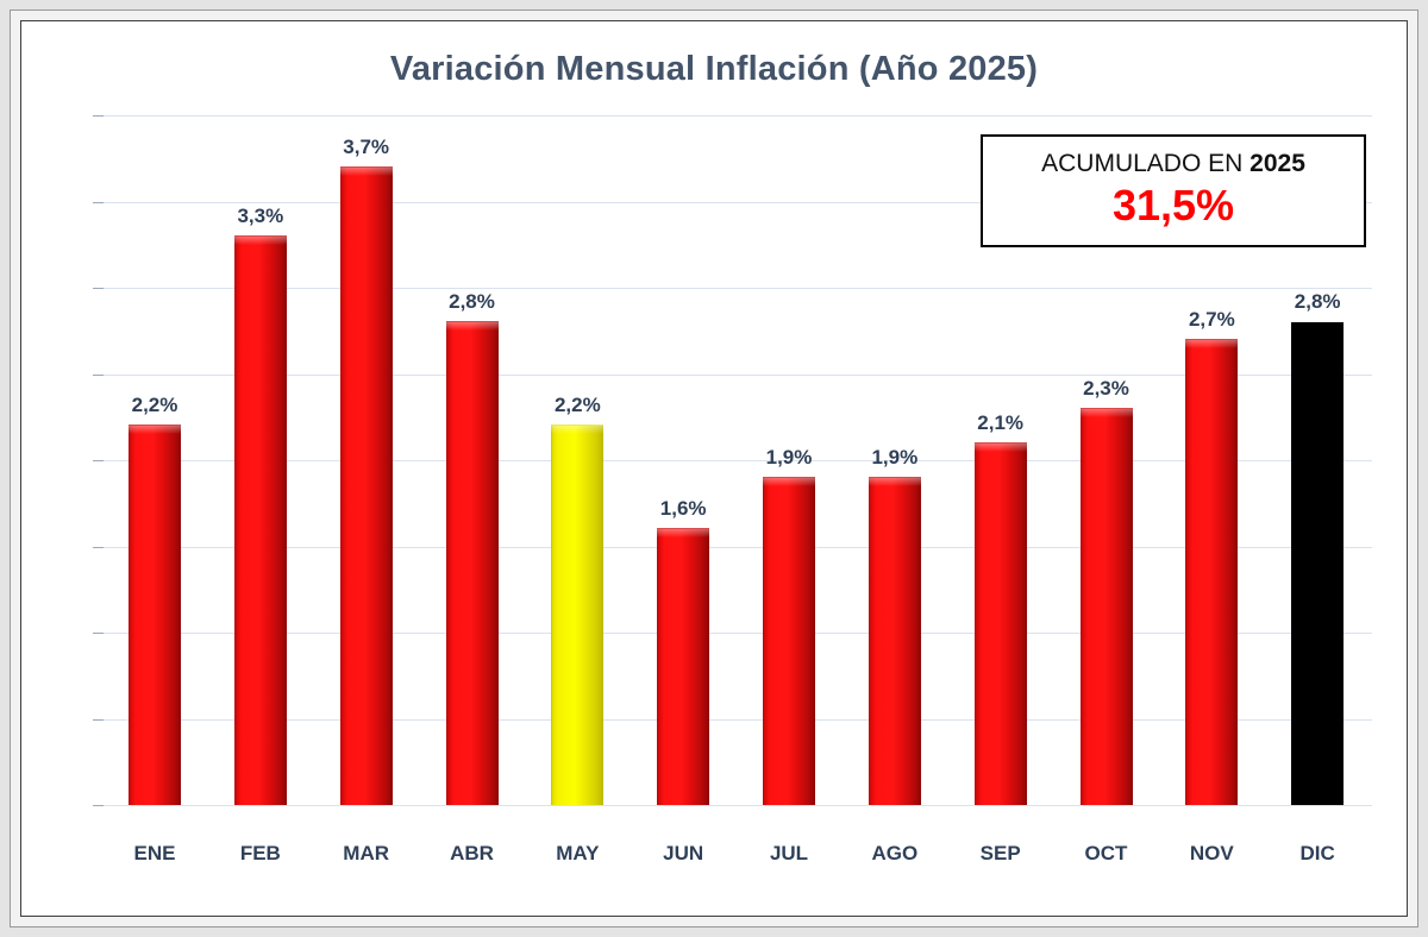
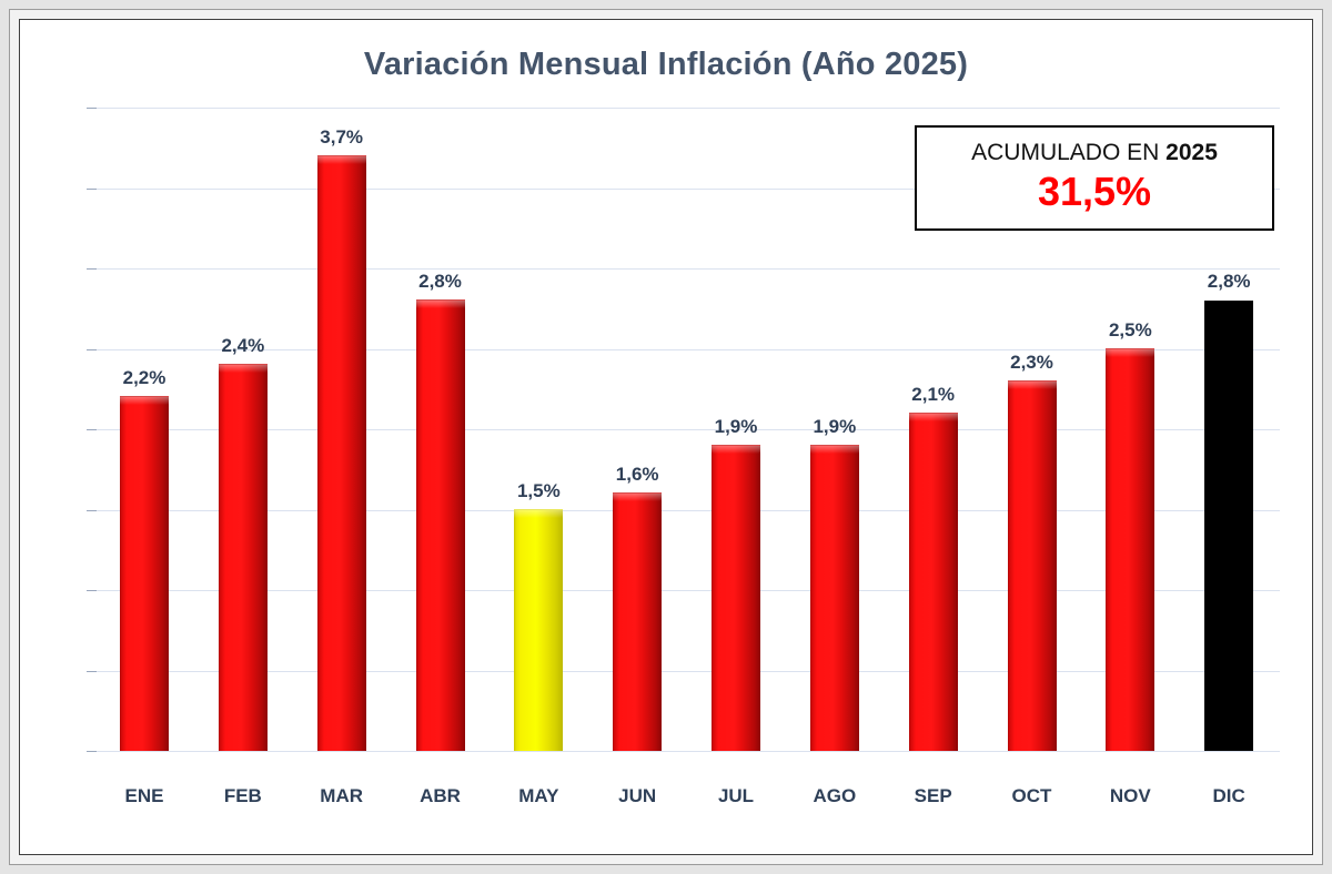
FEB: 3,3% -> 2,4%
MAY: 2,2% -> 1,5%
NOV: 2,7% -> 2,5%
